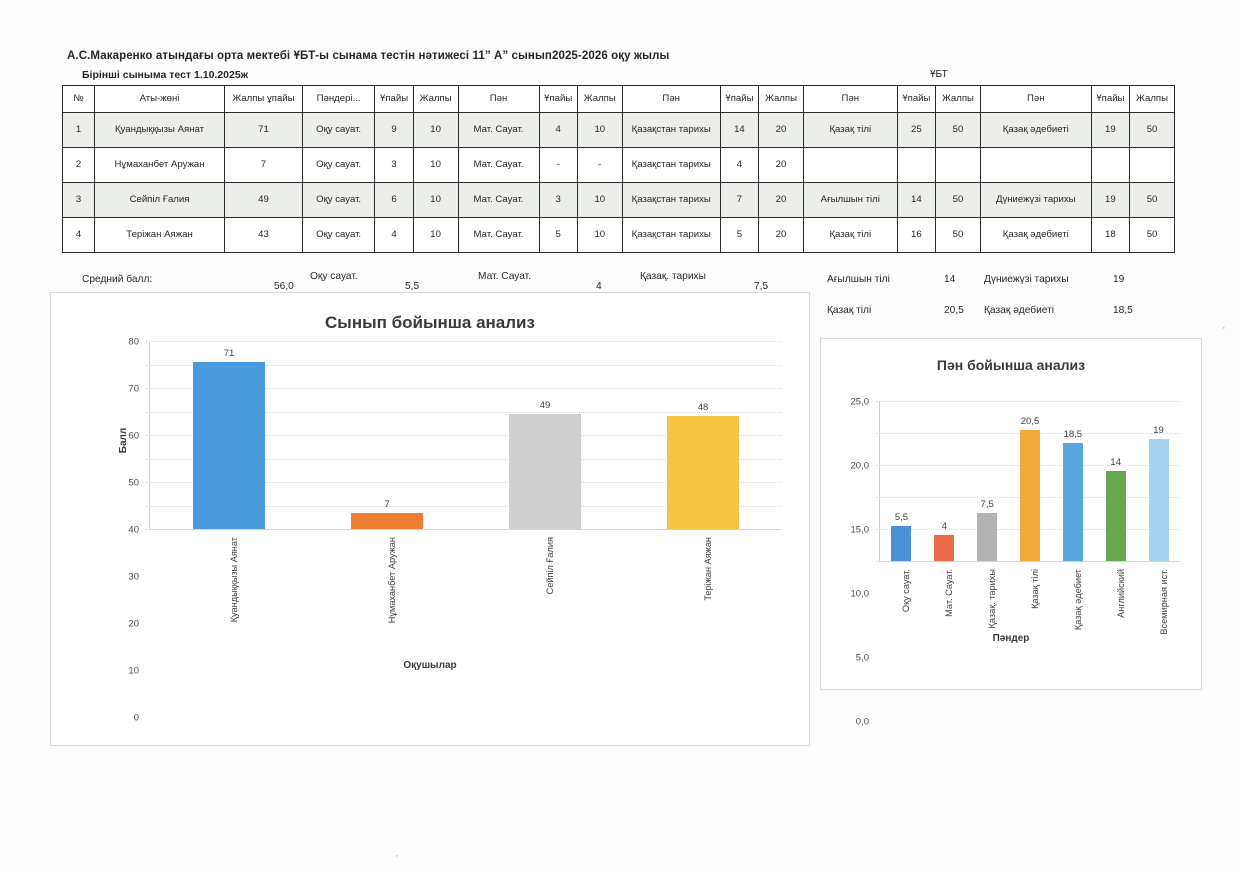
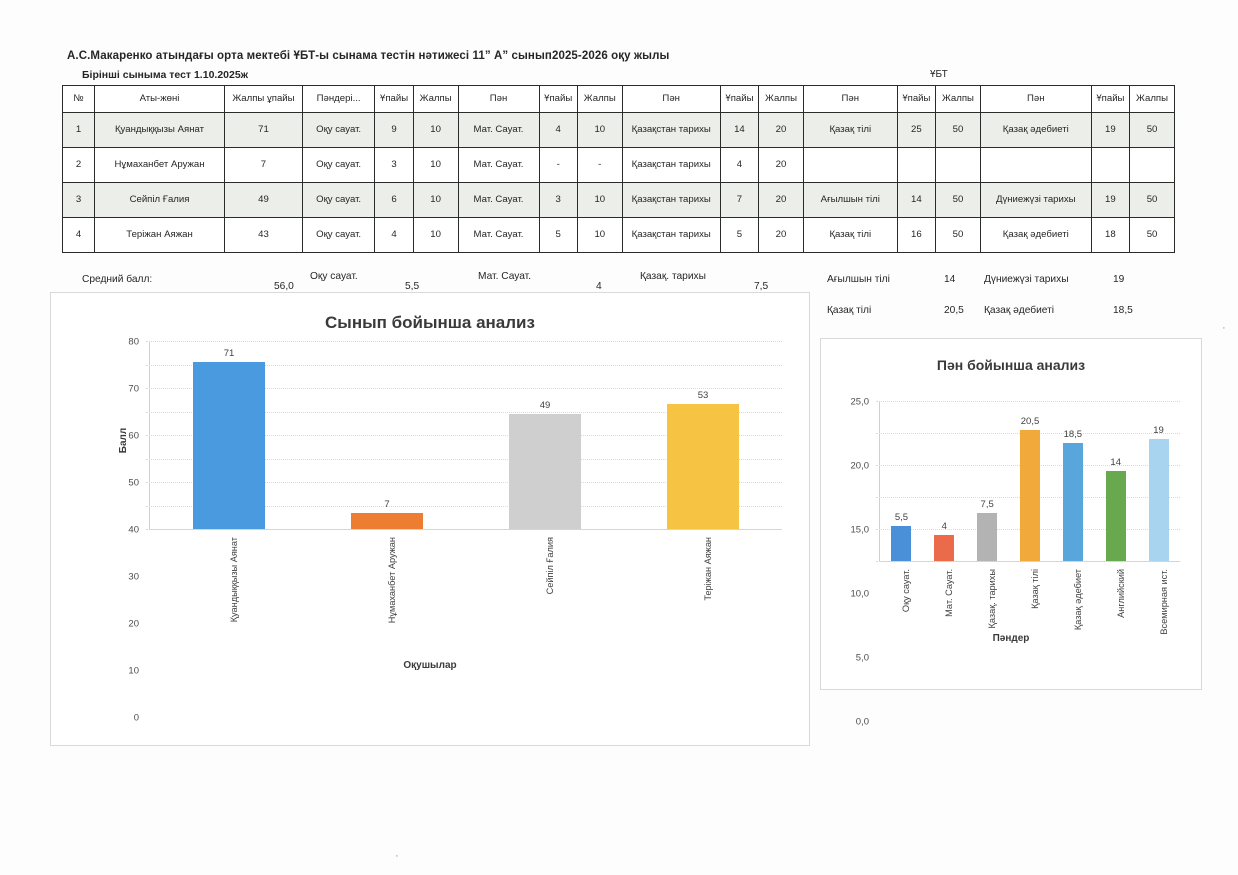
Сынып бойынша анализ/Теріжан Аяжан: 48 -> 53
